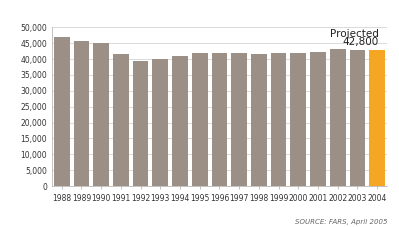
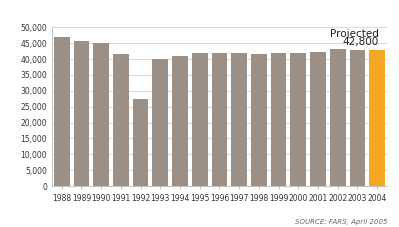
1992: 39,500 -> 27,500
